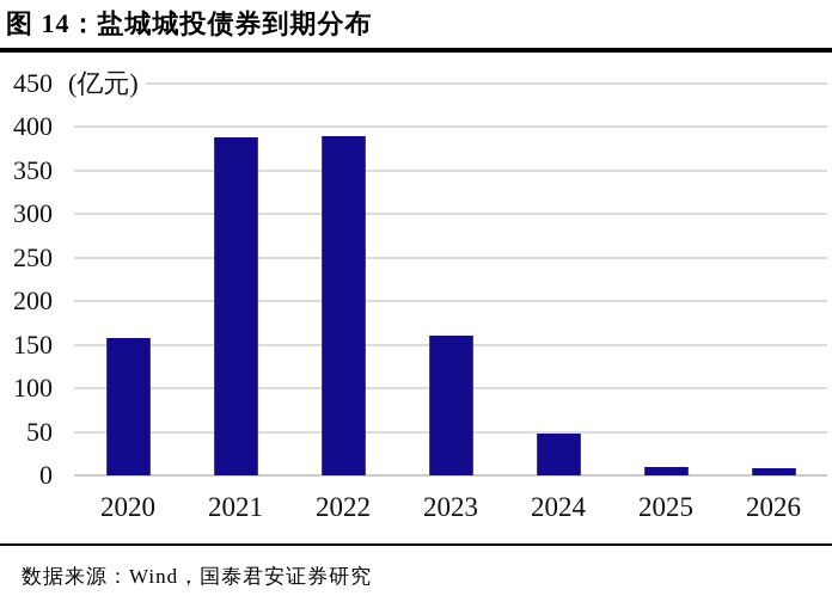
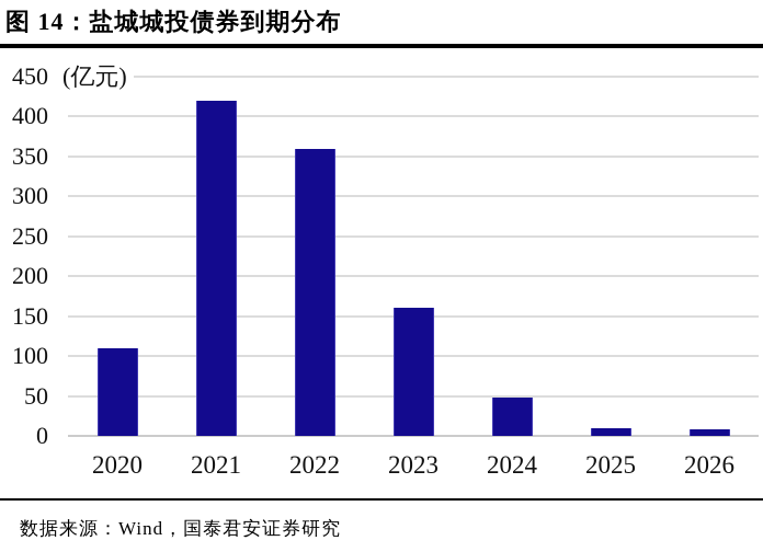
2020: 160 -> 110
2021: 390 -> 420
2022: 390 -> 360
